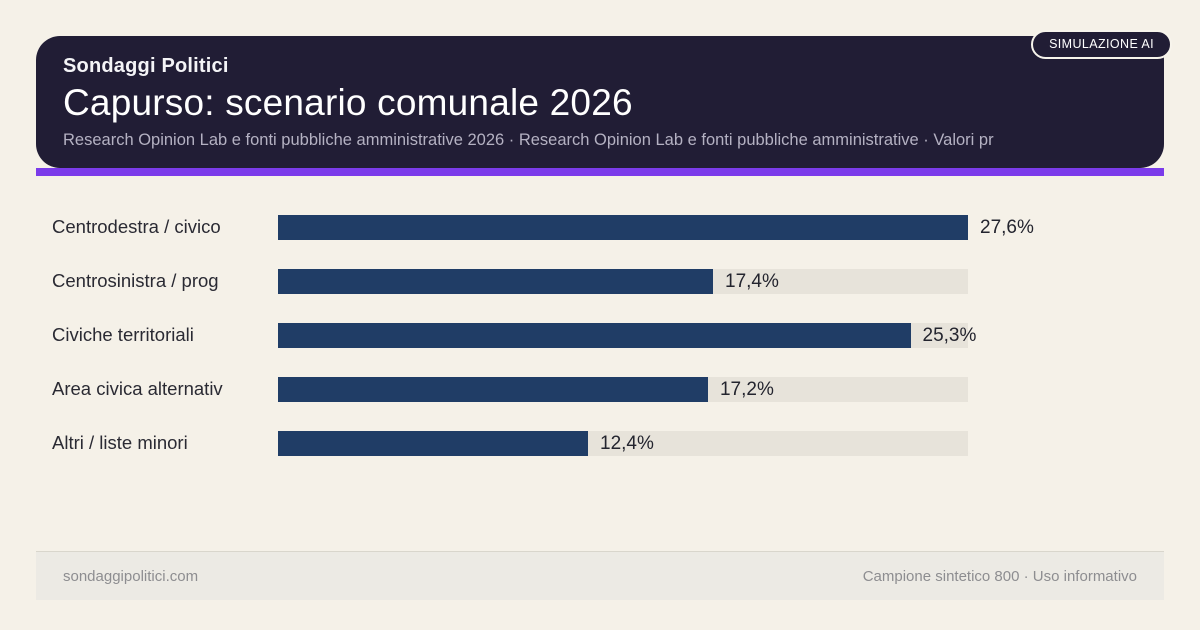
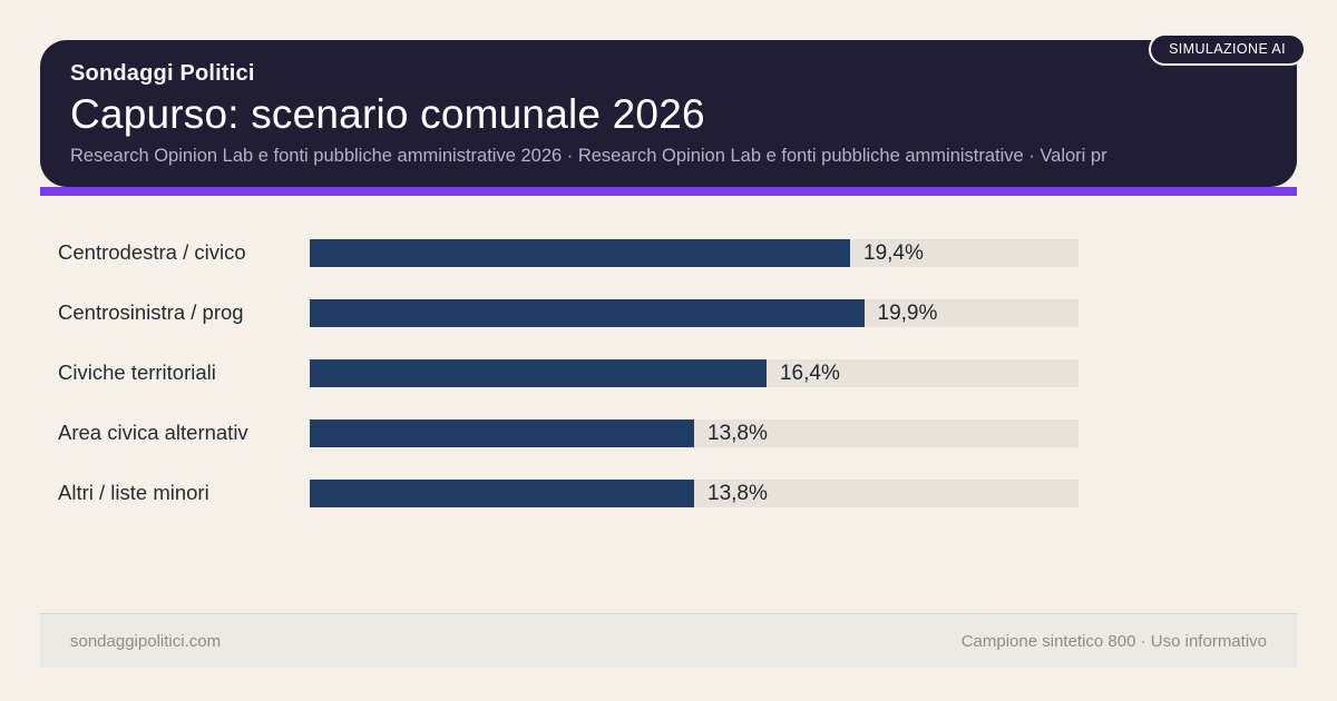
Centrodestra / civico: 27,6% -> 19,4%
Centrosinistra / prog: 17,4% -> 19,9%
Civiche territoriali: 25,3% -> 16,4%
Area civica alternativ: 17,2% -> 13,8%
Altri / liste minori: 12,4% -> 13,8%
